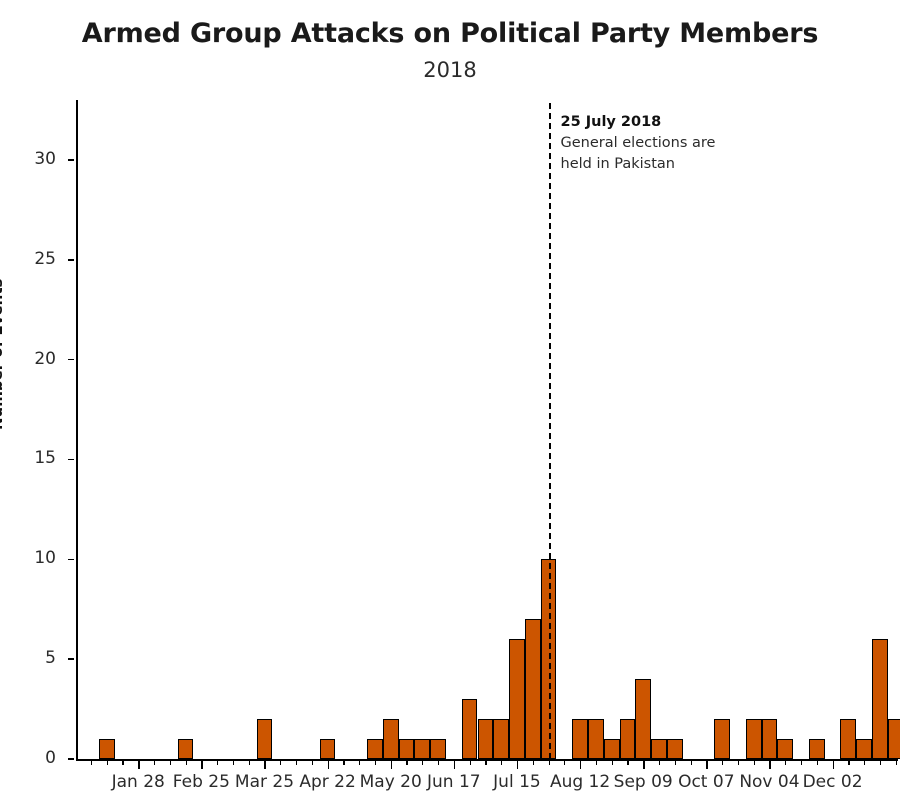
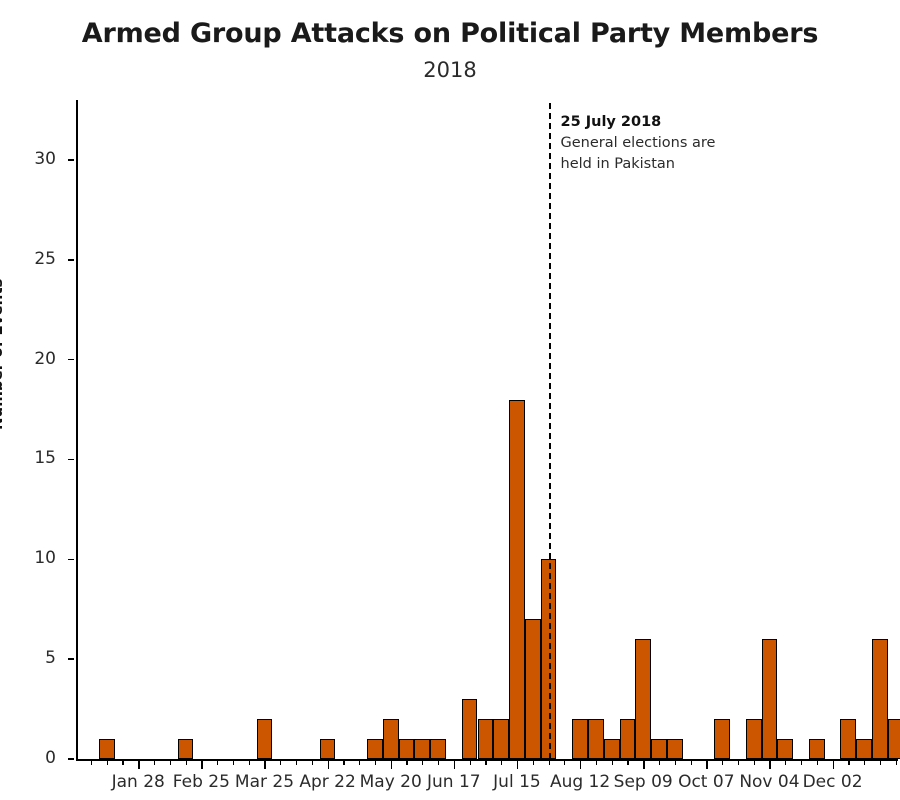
Jul 15: 6 -> 18
Sep 09: 4 -> 6
Nov 04: 2 -> 6
